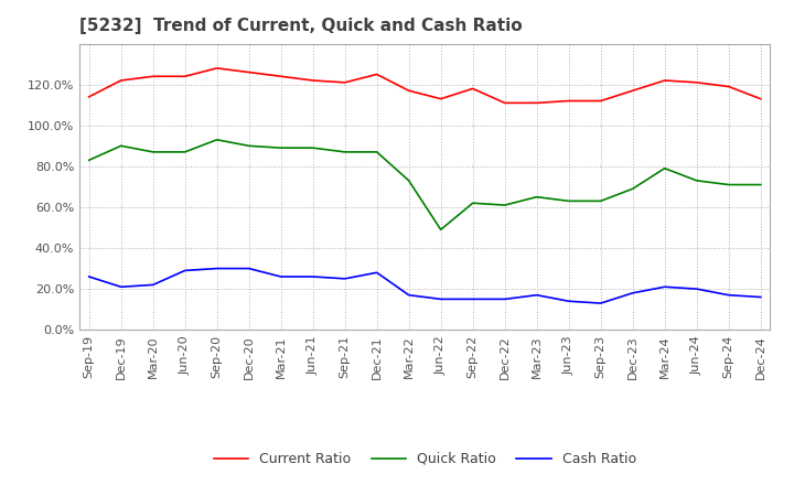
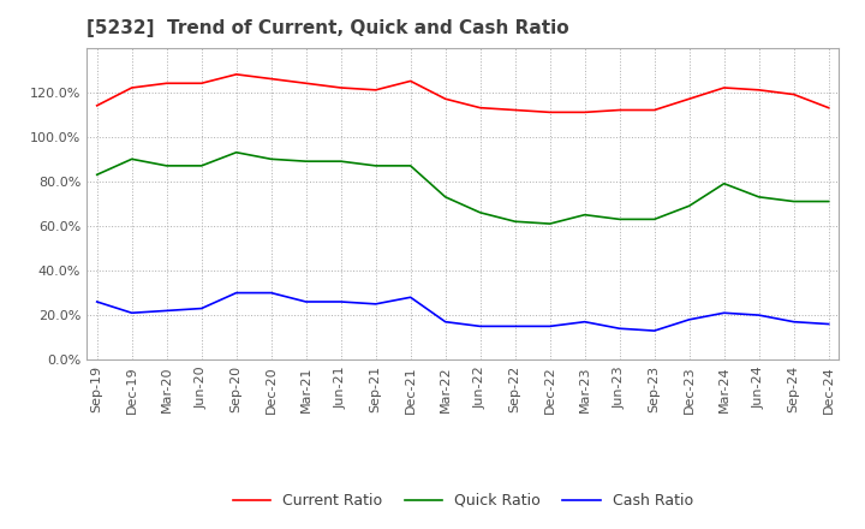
Cash Ratio/Jun-20: 29% -> 23%
Quick Ratio/Jun-22: 49% -> 66%
Current Ratio/Sep-22: 118% -> 112%
